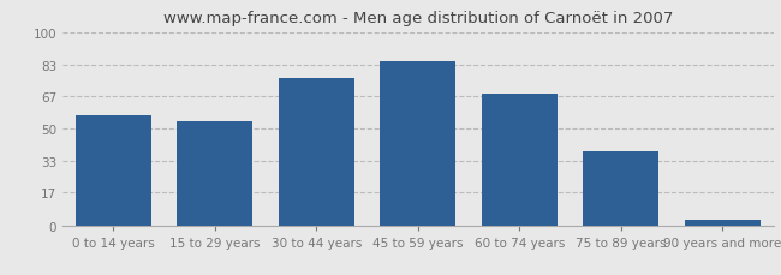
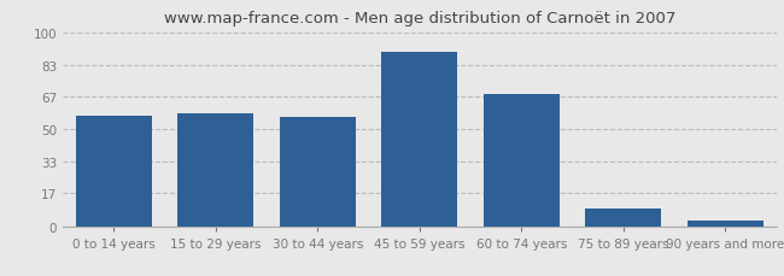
15 to 29 years: 54 -> 58
30 to 44 years: 76 -> 56
45 to 59 years: 85 -> 90
75 to 89 years: 38 -> 9
